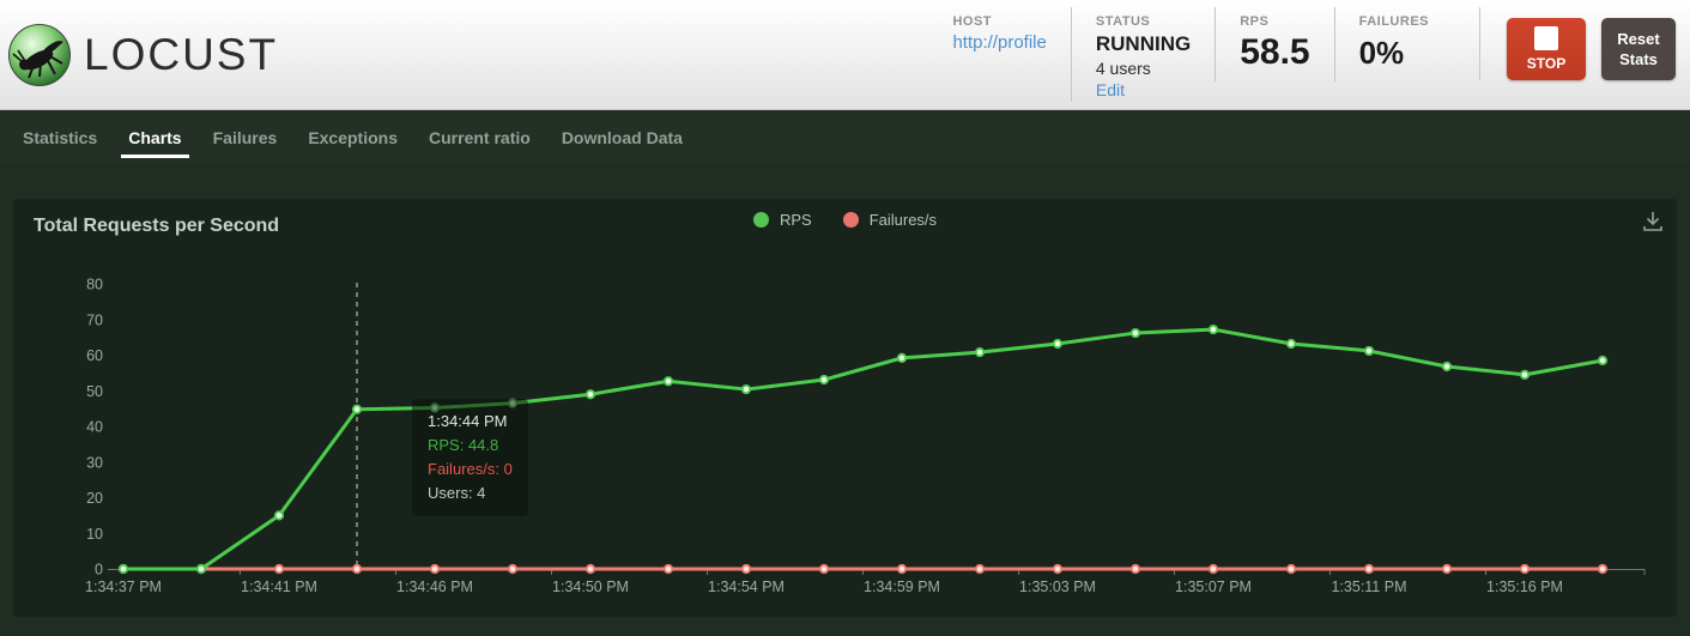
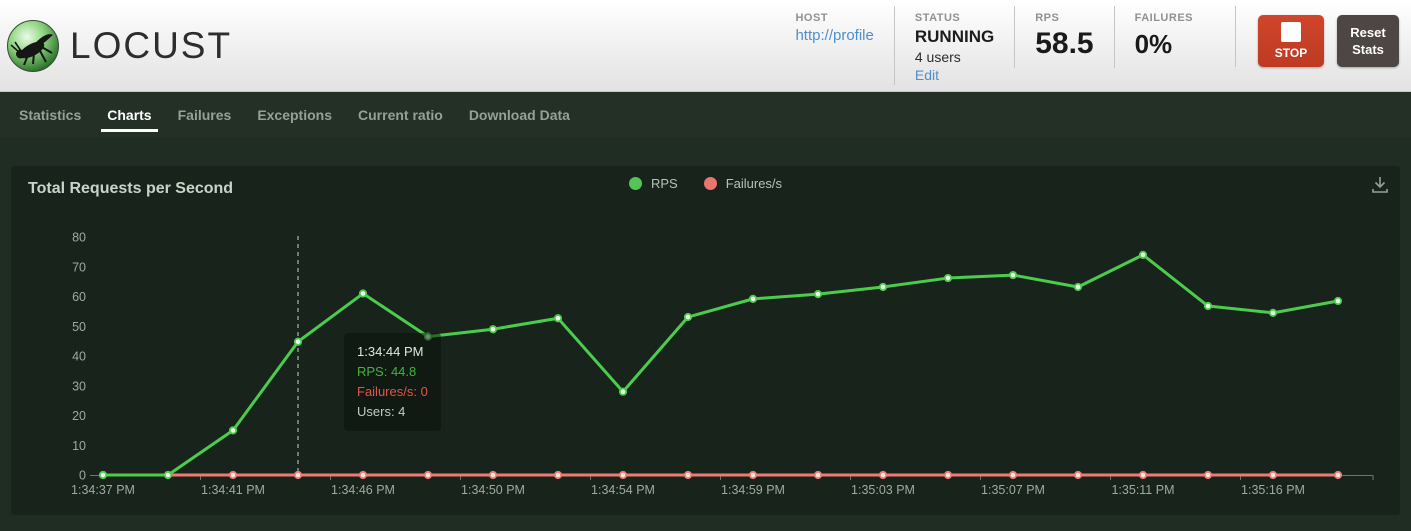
RPS/1:34:46 PM: 45 -> 61
RPS/1:34:54 PM: 50 -> 28
RPS/1:35:11 PM: 61 -> 74
